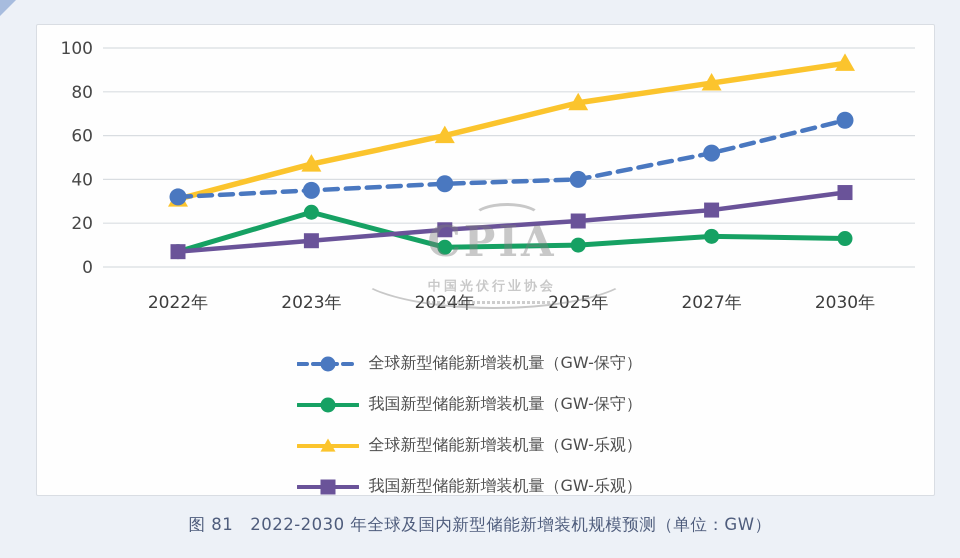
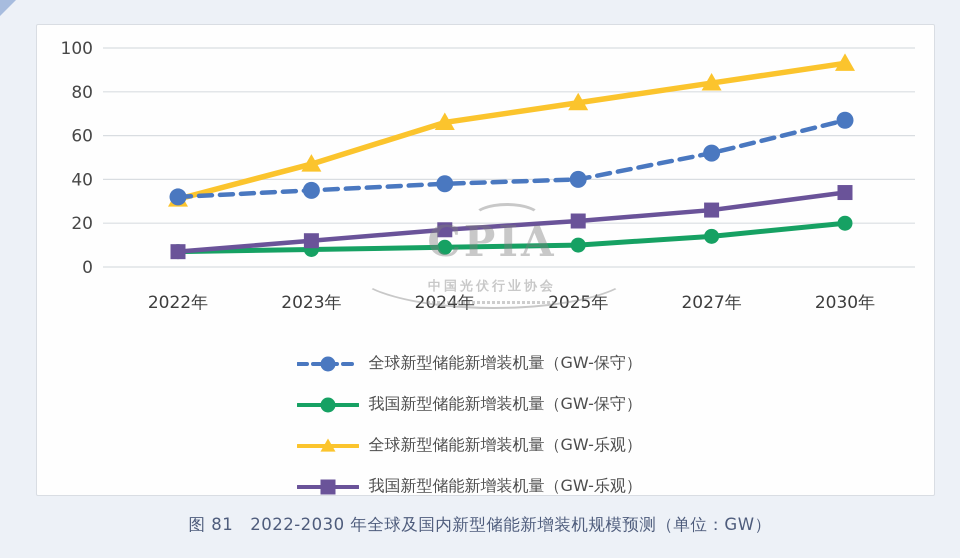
我国新型储能新增装机量（GW-保守）/2023年: 25 -> 8
全球新型储能新增装机量（GW-乐观）/2024年: 60 -> 66
我国新型储能新增装机量（GW-保守）/2030年: 13 -> 20
